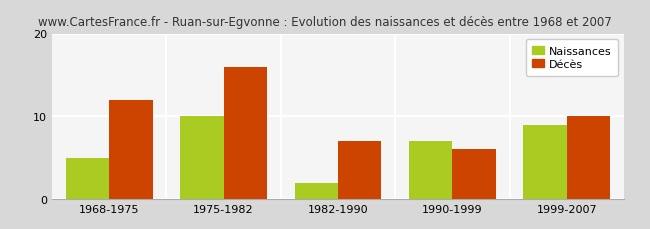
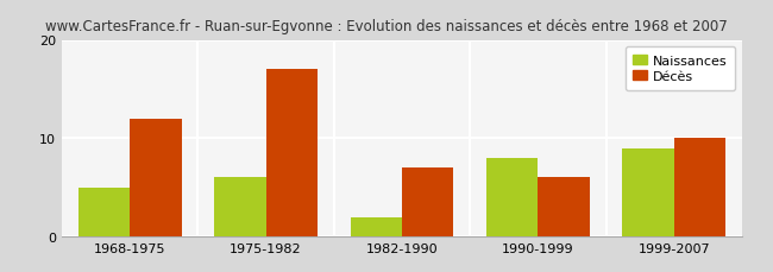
Naissances/1975-1982: 10 -> 6
Décès/1975-1982: 16 -> 17
Naissances/1990-1999: 7 -> 8
